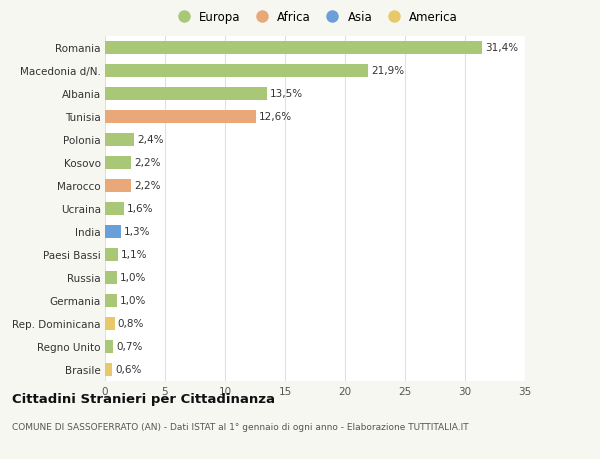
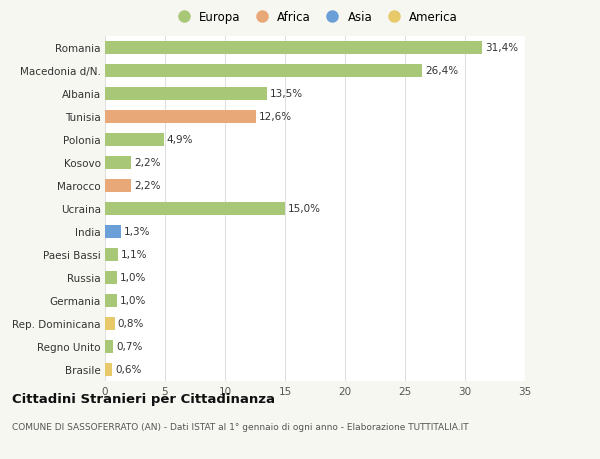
Macedonia d/N.: 21,9% -> 26,4%
Polonia: 2,4% -> 4,9%
Ucraina: 1,6% -> 15,0%
